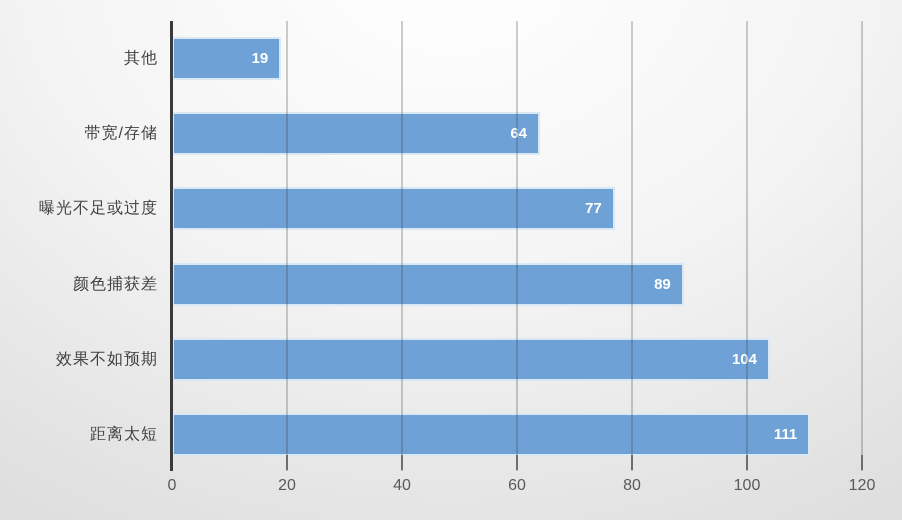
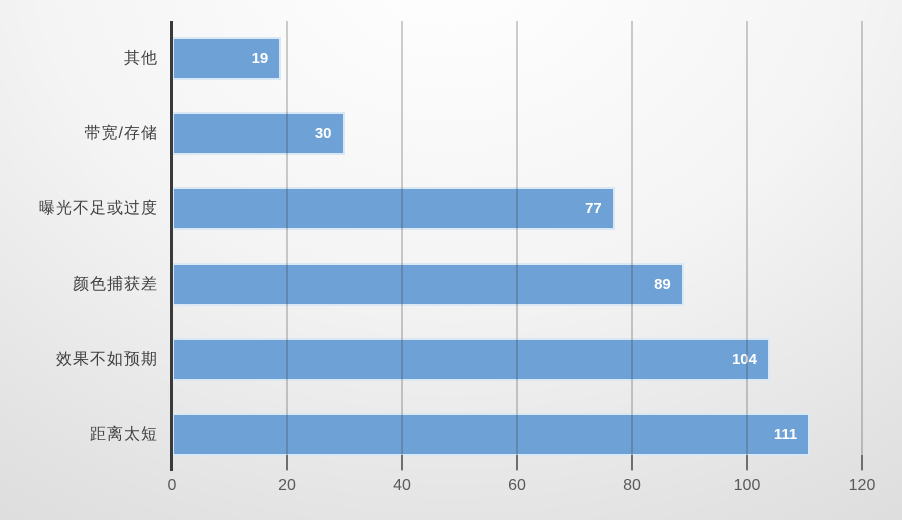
带宽/存储: 64 -> 30
